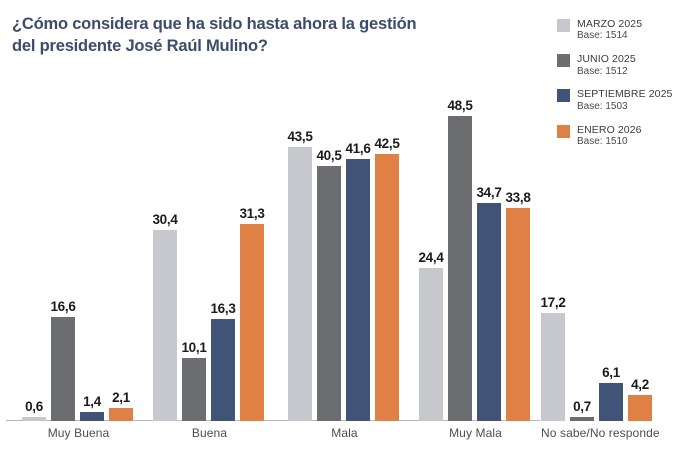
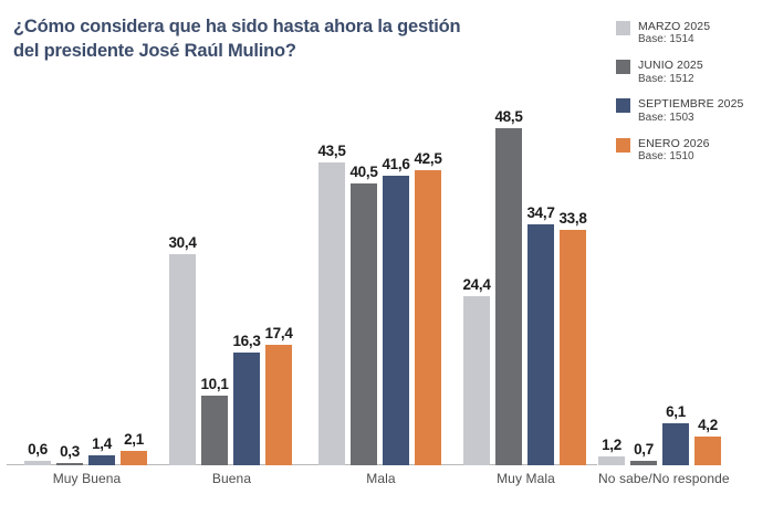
JUNIO 2025/Muy Buena: 16,6 -> 0,3
ENERO 2026/Buena: 31,3 -> 17,4
MARZO 2025/No sabe/No responde: 17,2 -> 1,2
